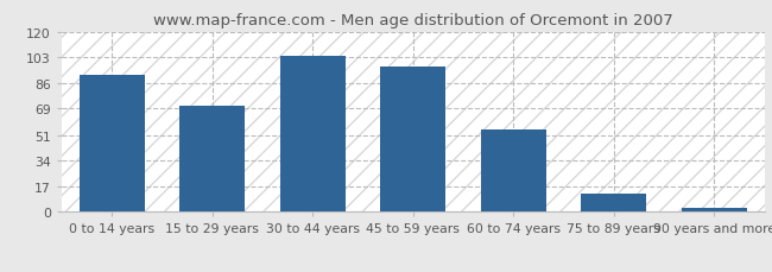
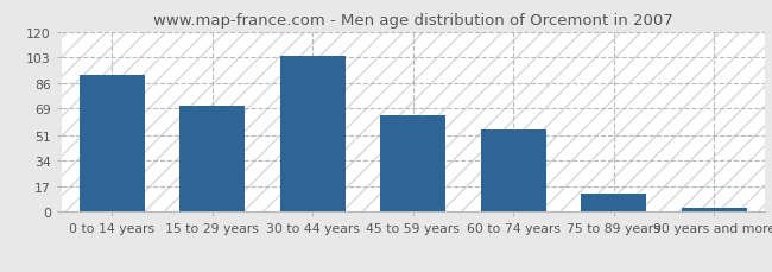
45 to 59 years: 97 -> 64
